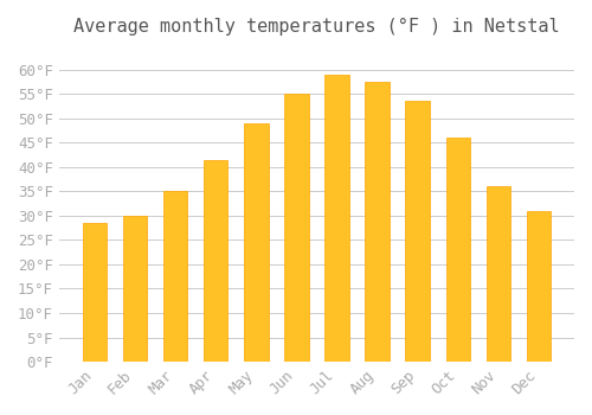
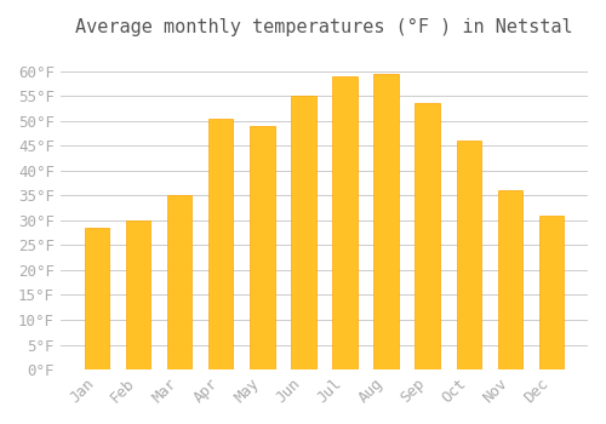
Apr: 41.5°F -> 50.5°F
Aug: 57.5°F -> 59.5°F
